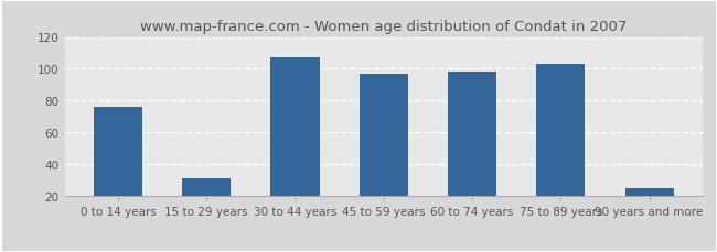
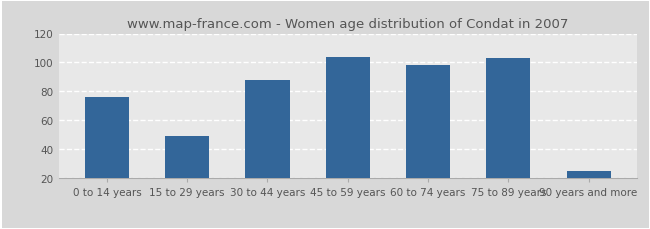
15 to 29 years: 31 -> 49
30 to 44 years: 107 -> 88
45 to 59 years: 97 -> 104
